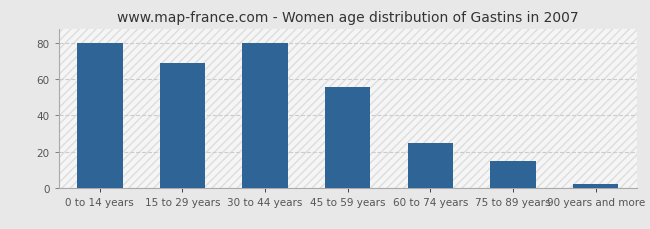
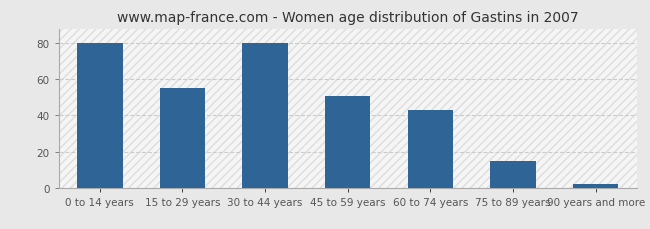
15 to 29 years: 69 -> 55
45 to 59 years: 56 -> 51
60 to 74 years: 25 -> 43
